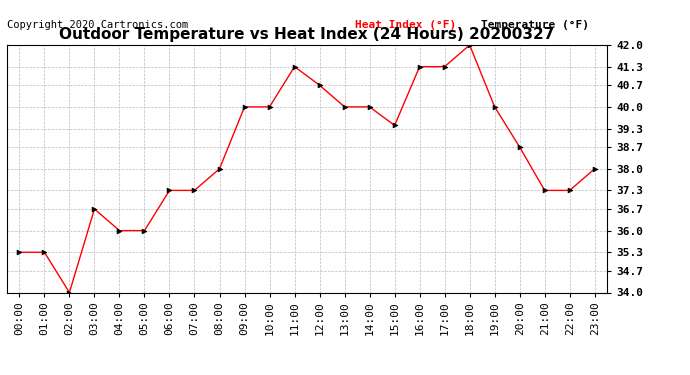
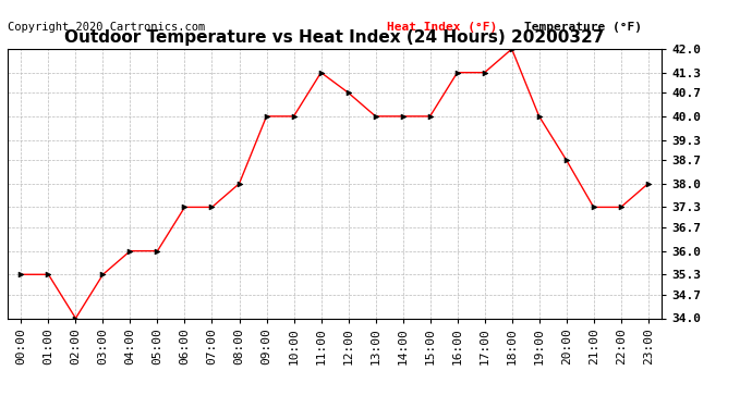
03:00: 36.7 -> 35.3
15:00: 39.4 -> 40.0
